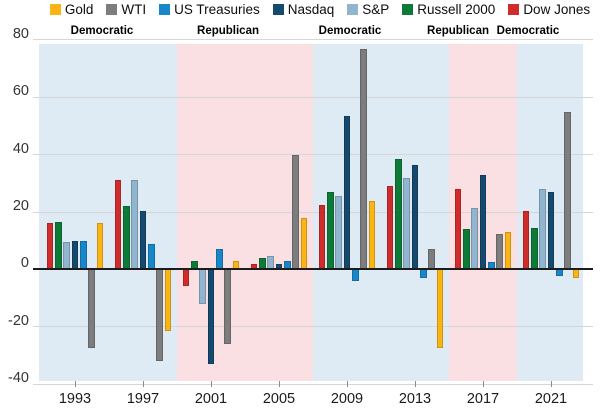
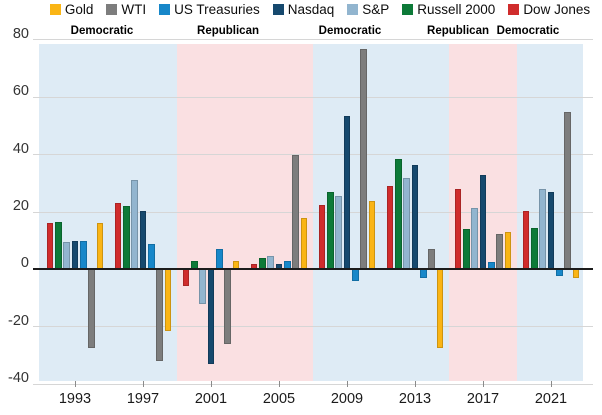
Dow Jones/1997: 31 -> 23
